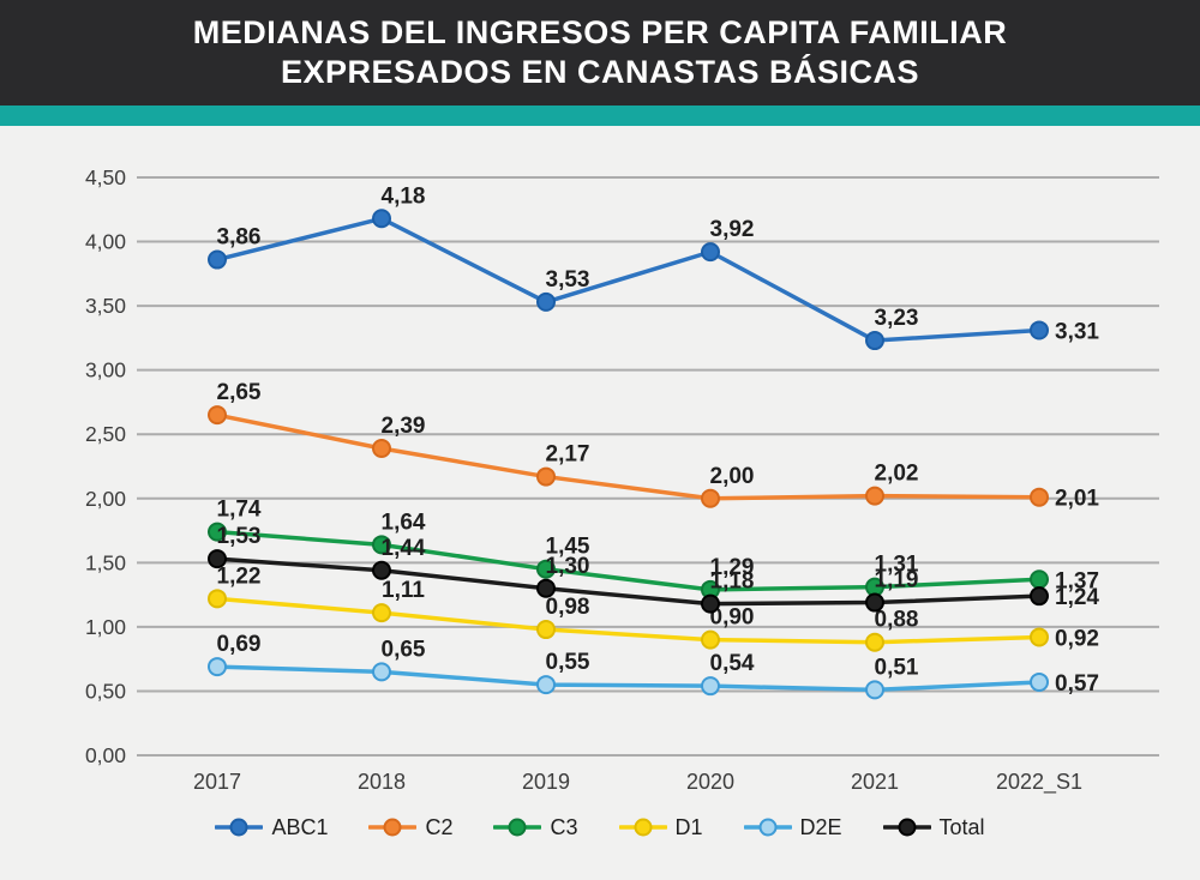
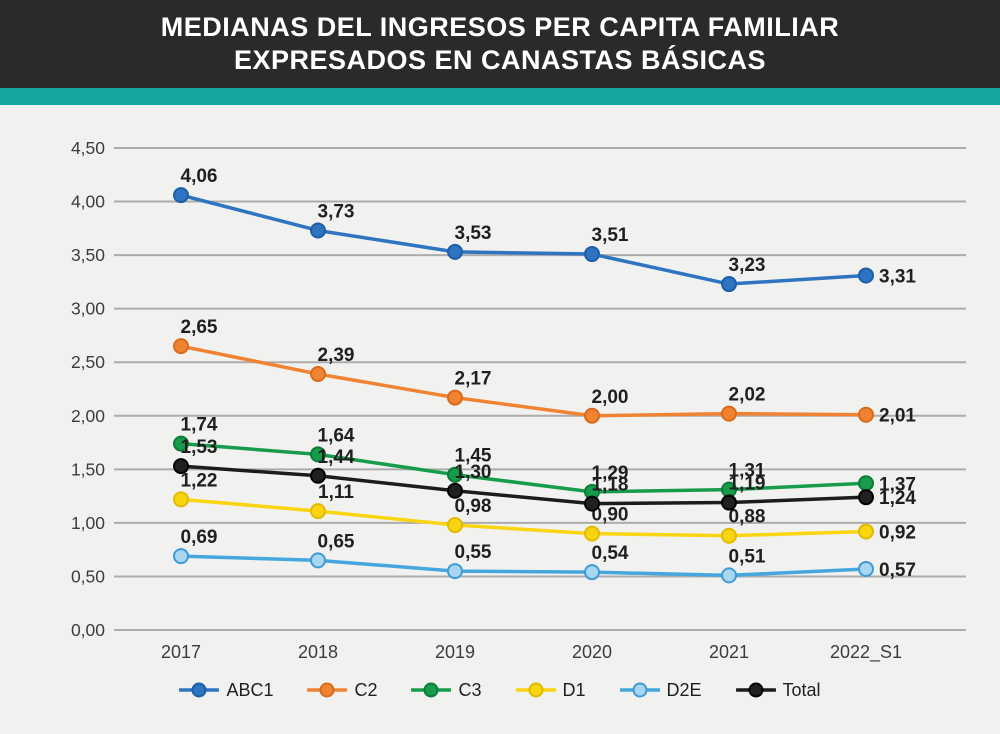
ABC1/2017: 3,86 -> 4,06
ABC1/2018: 4,18 -> 3,73
ABC1/2020: 3,92 -> 3,51
